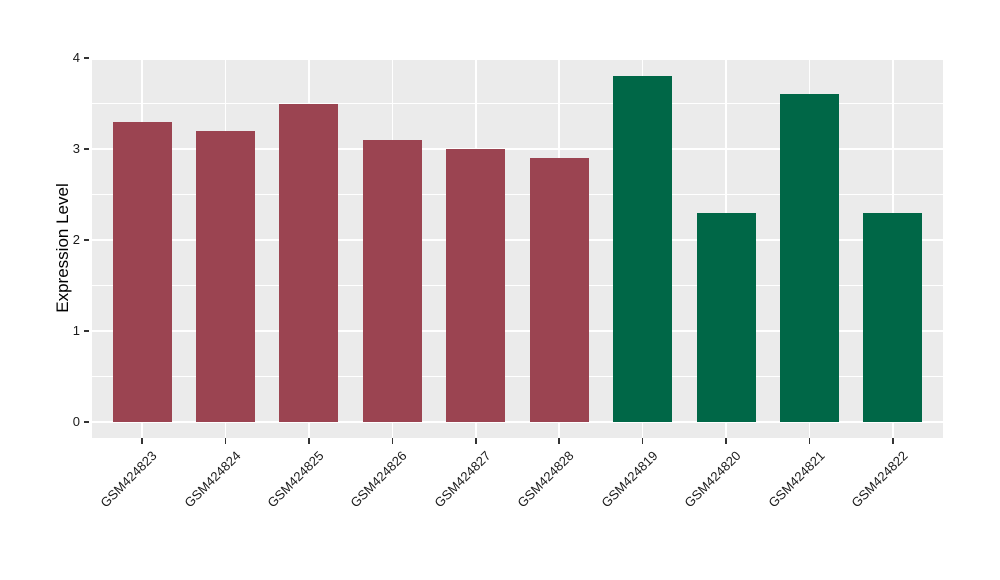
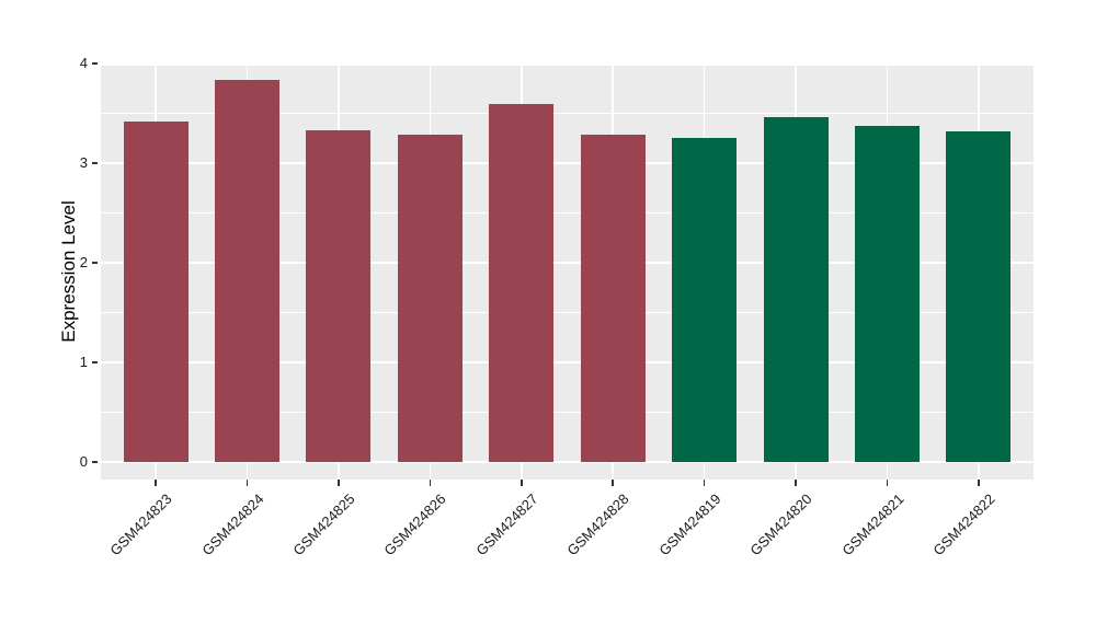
GSM424823: 3.3 -> 3.4
GSM424824: 3.2 -> 3.8
GSM424825: 3.5 -> 3.3
GSM424826: 3.1 -> 3.3
GSM424827: 3.0 -> 3.6
GSM424828: 2.9 -> 3.3
GSM424819: 3.8 -> 3.2
GSM424820: 2.3 -> 3.5
GSM424821: 3.6 -> 3.4
GSM424822: 2.3 -> 3.3
